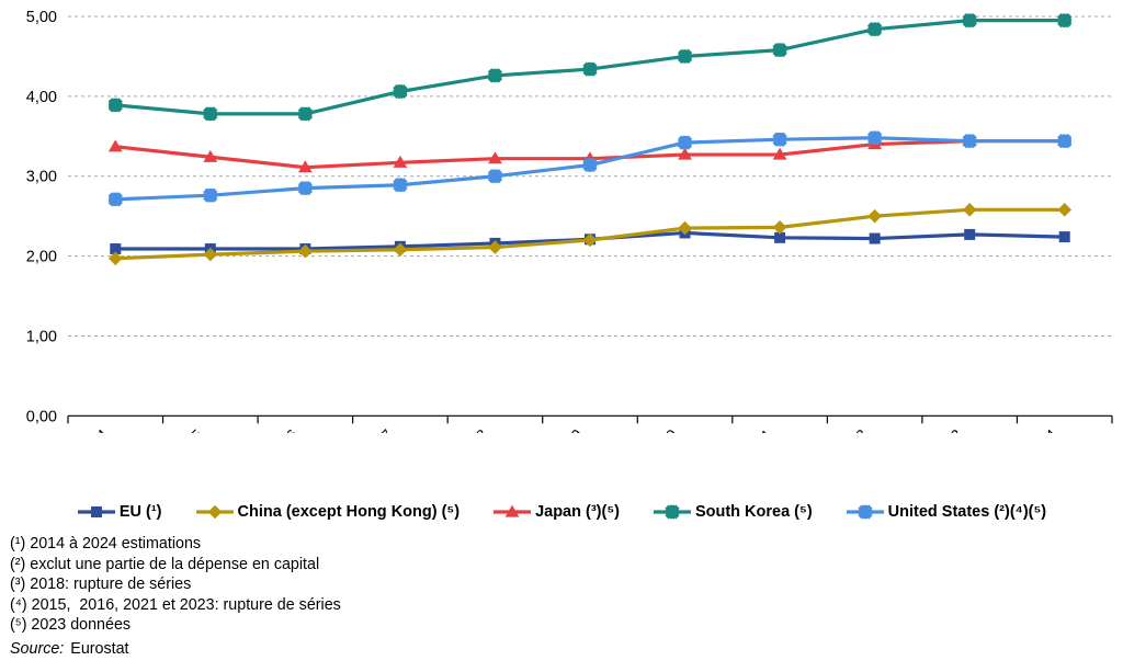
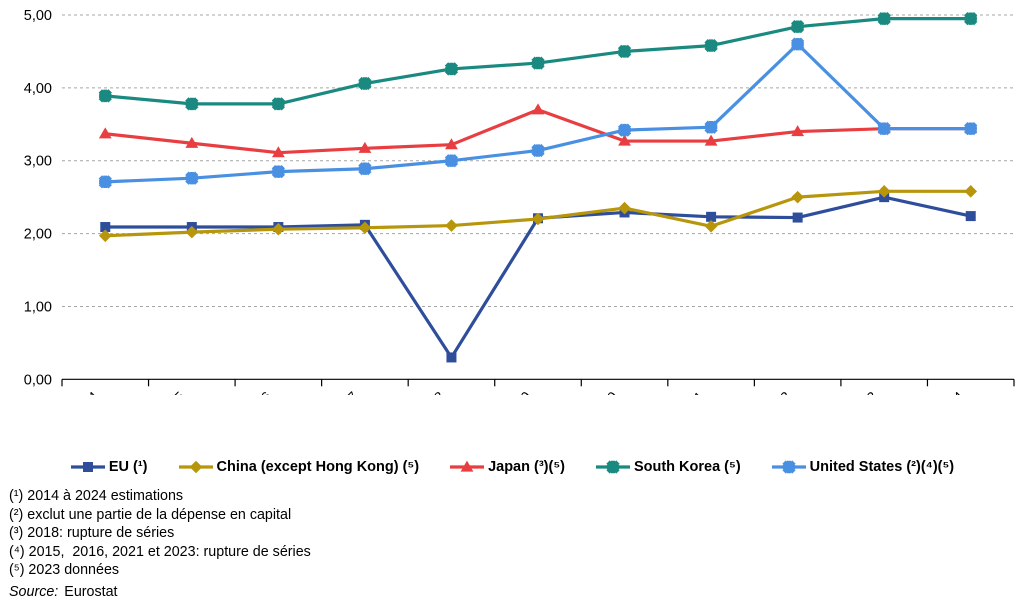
EU (¹)/2018: 2,2 -> 0,3
Japan (³)(⁵)/2019: 3,2 -> 3,7
China (except Hong Kong) (⁵)/2021: 2,4 -> 2,1
United States (²)(⁴)(⁵)/2022: 3,5 -> 4,6
EU (¹)/2023: 2,3 -> 2,5
